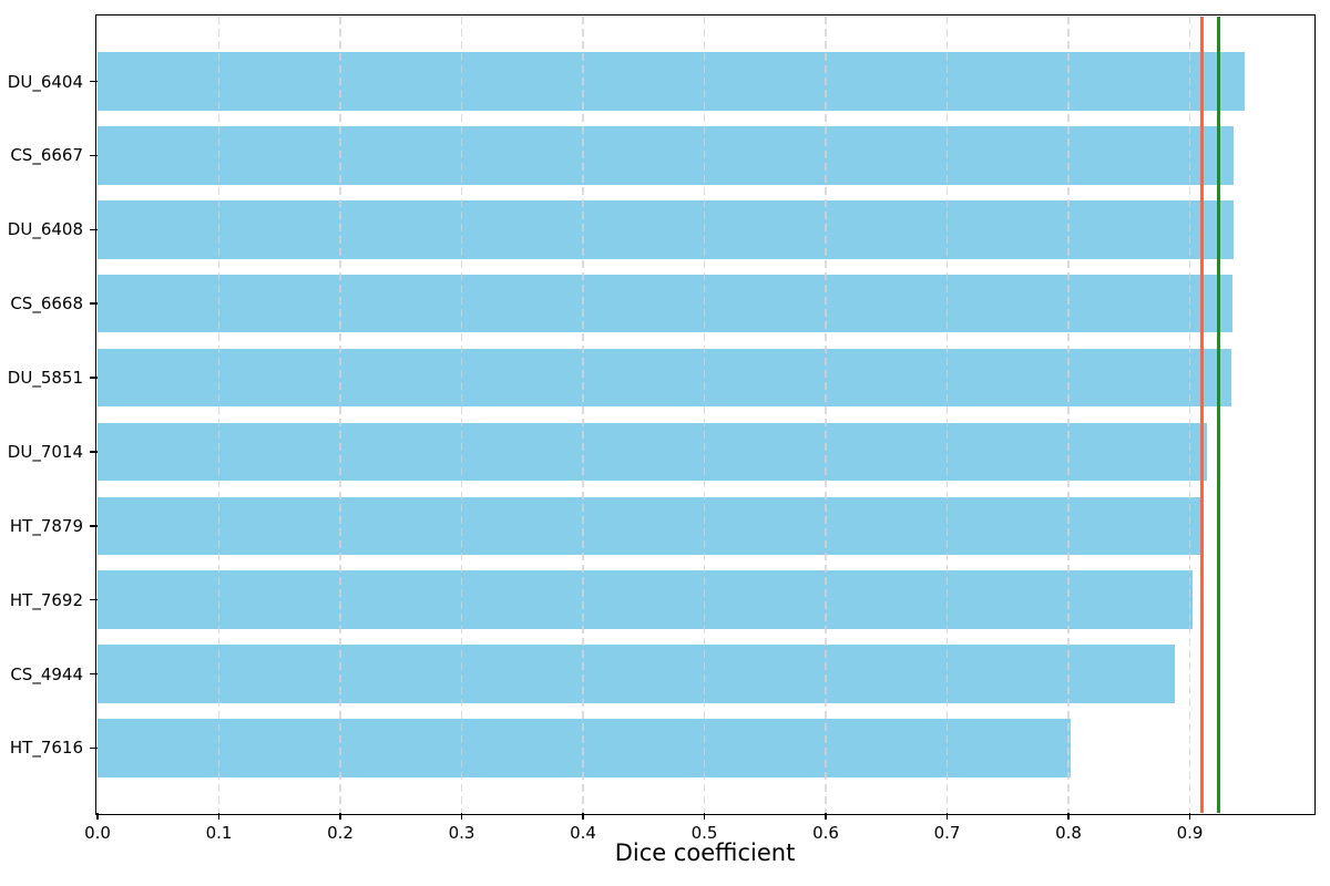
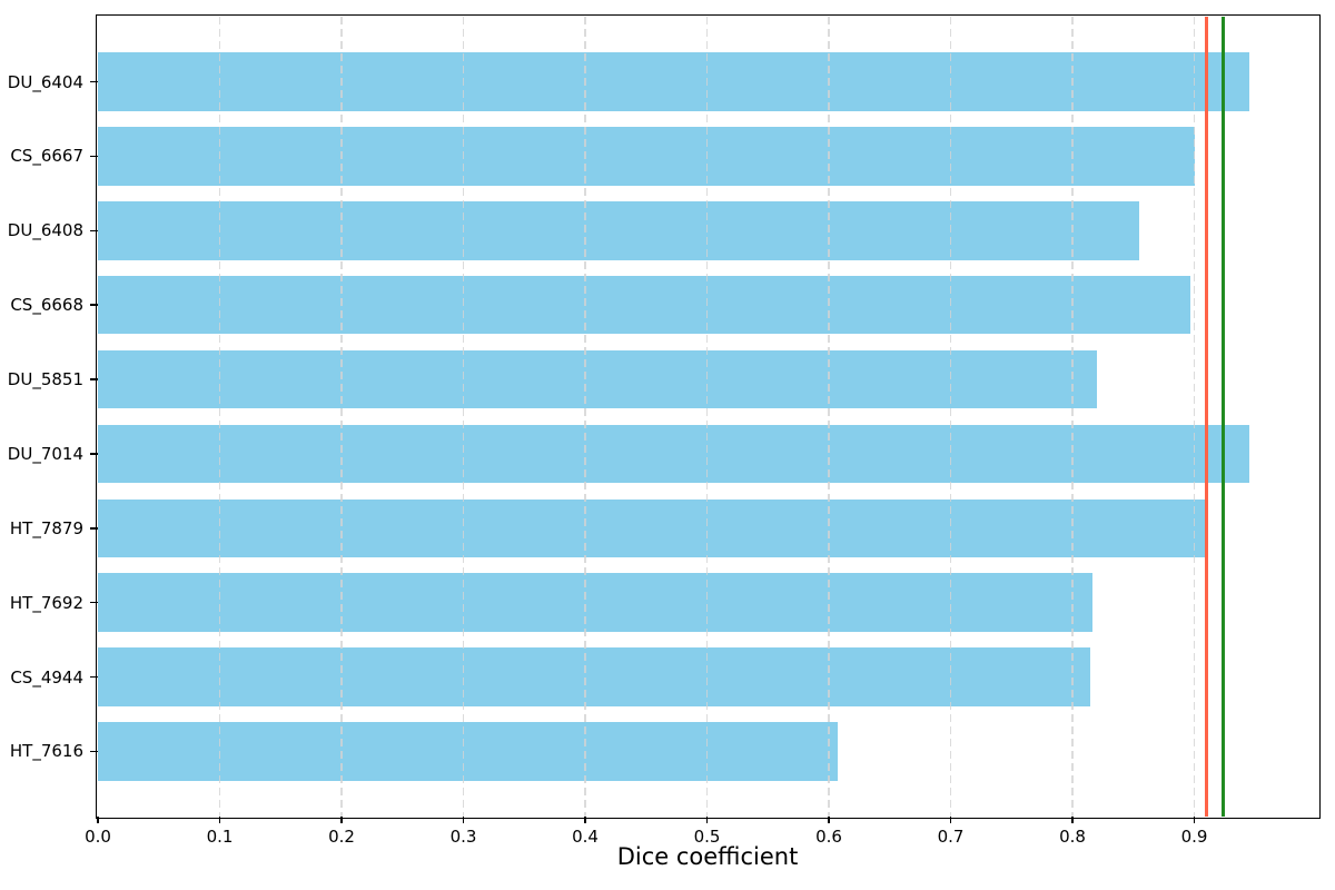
CS_6667: 0.936 -> 0.900
DU_6408: 0.936 -> 0.855
CS_6668: 0.935 -> 0.897
DU_5851: 0.934 -> 0.820
DU_7014: 0.914 -> 0.945
HT_7692: 0.902 -> 0.816
CS_4944: 0.887 -> 0.815
HT_7616: 0.802 -> 0.607
